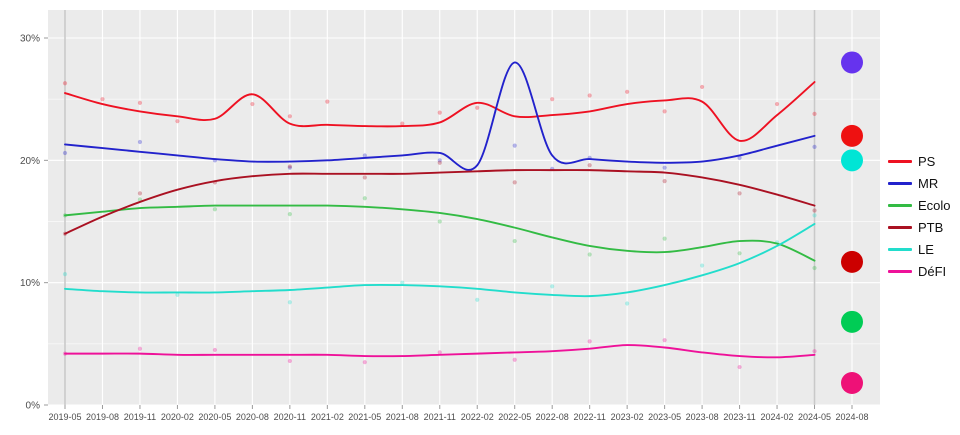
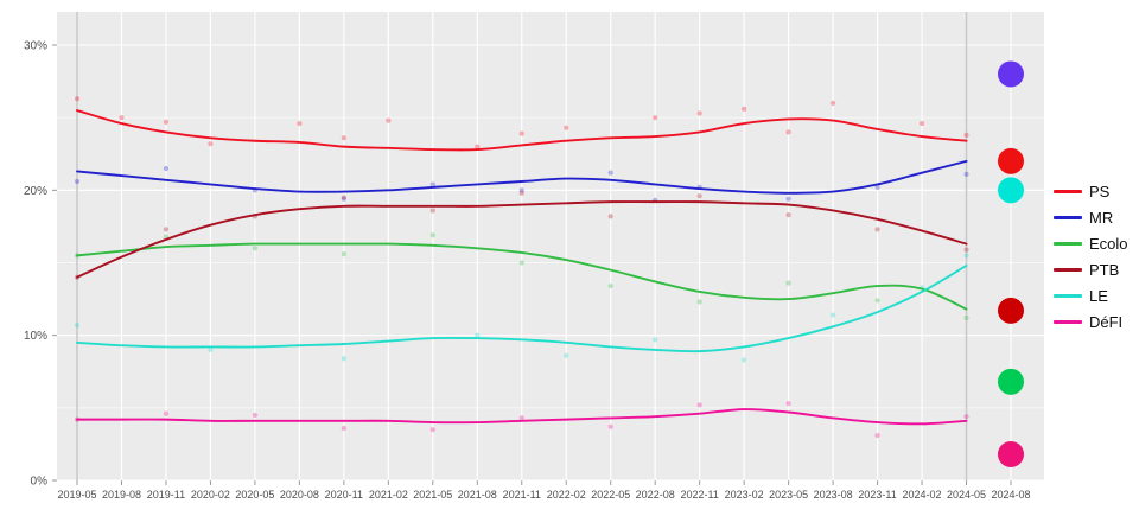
PS/2020-08: 25.4% -> 23.3%
PS/2022-02: 24.7% -> 23.4%
MR/2022-02: 19.6% -> 20.8%
MR/2022-05: 28.0% -> 20.7%
PS/2023-11: 21.6% -> 24.2%
PS/2024-05: 26.4% -> 23.4%
